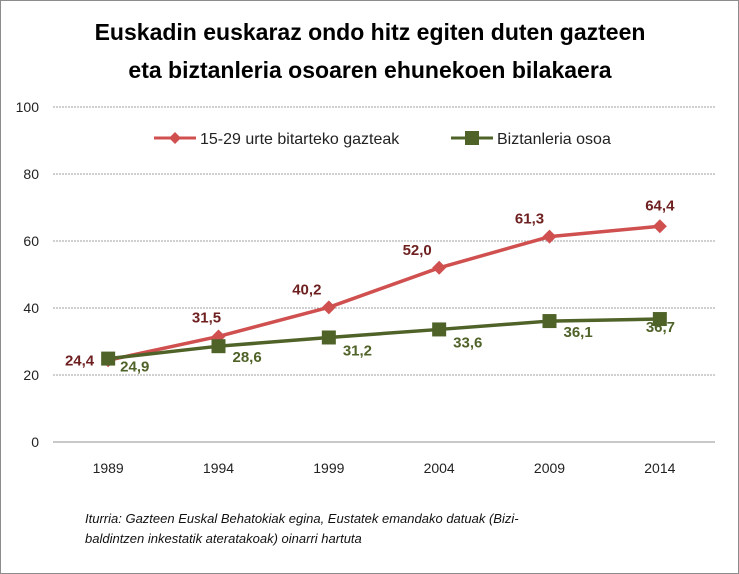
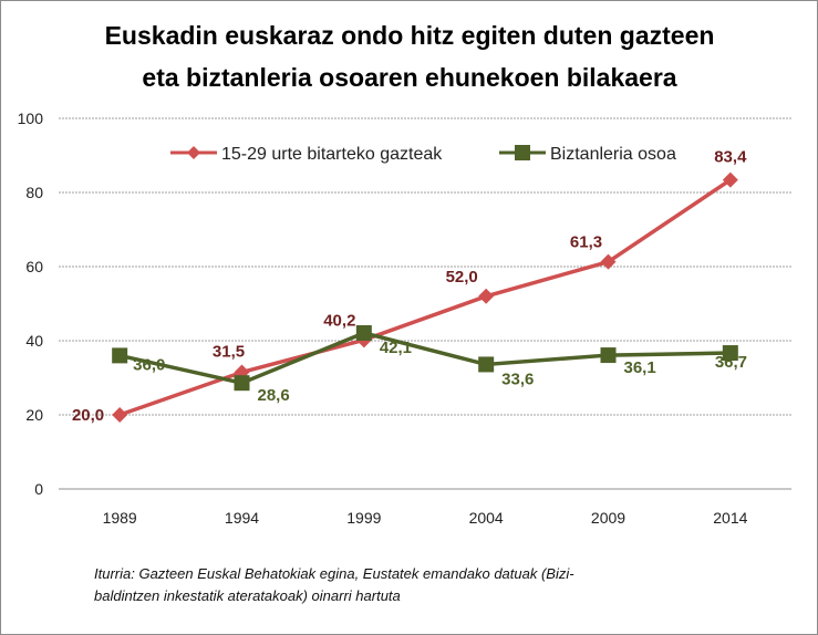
15-29 urte bitarteko gazteak/1989: 24,4 -> 20,0
Biztanleria osoa/1989: 24,9 -> 36,0
Biztanleria osoa/1999: 31,2 -> 42,1
15-29 urte bitarteko gazteak/2014: 64,4 -> 83,4
